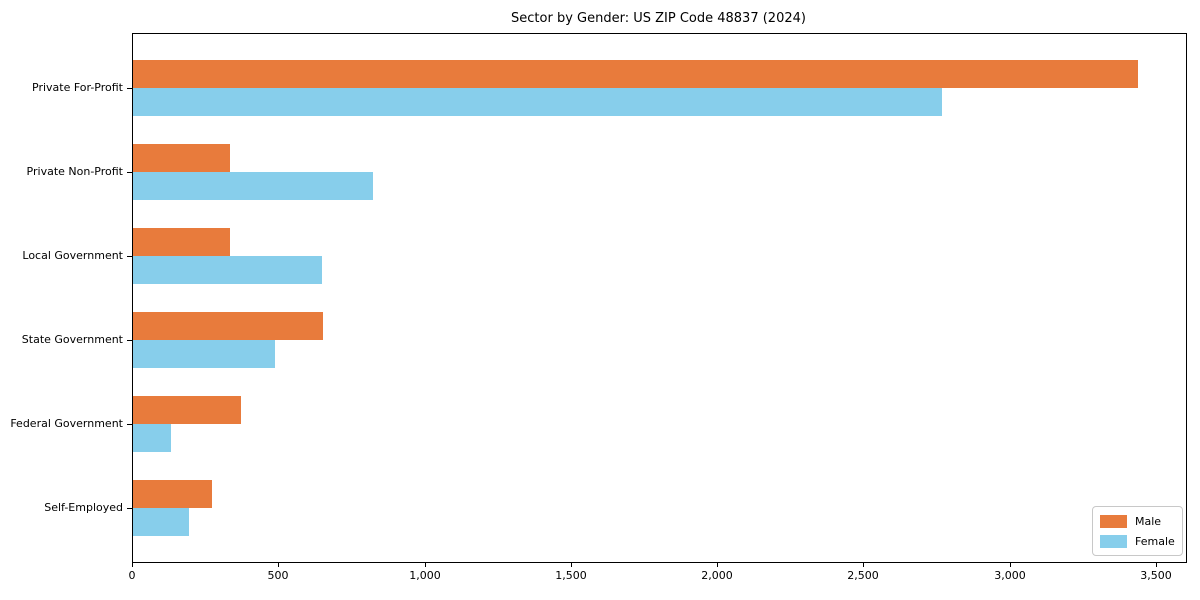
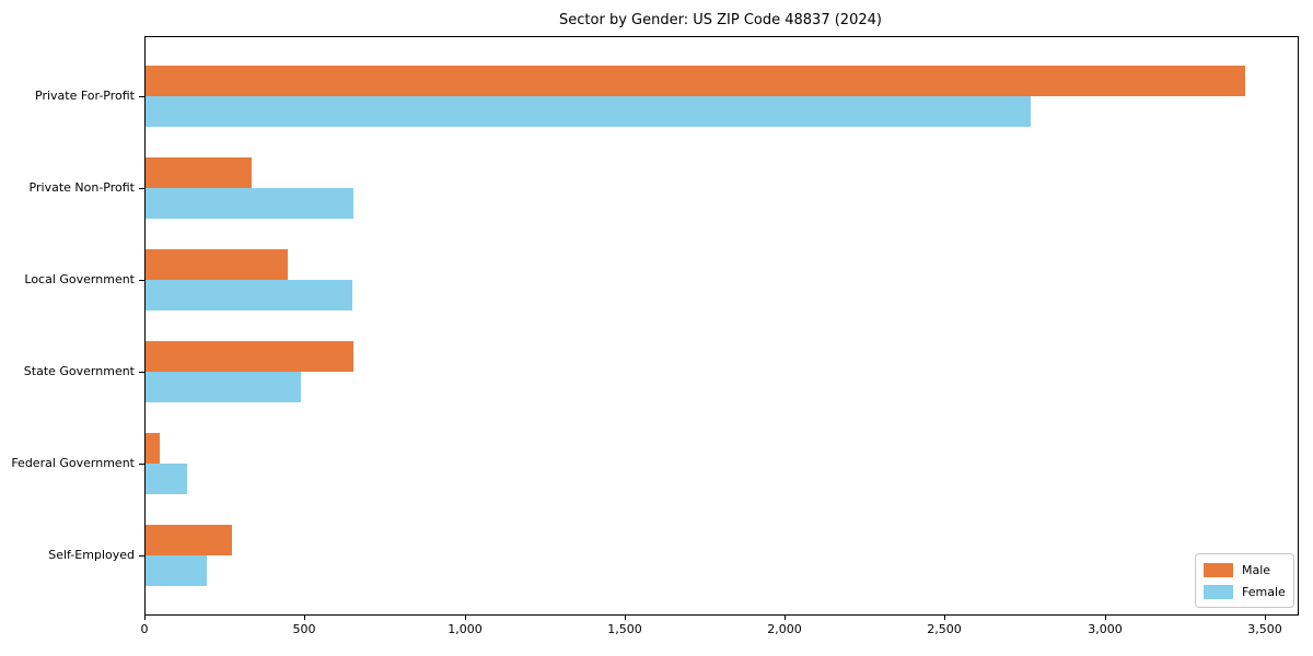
Female/Private Non-Profit: 820 -> 650
Male/Local Government: 330 -> 440
Male/Federal Government: 370 -> 40
